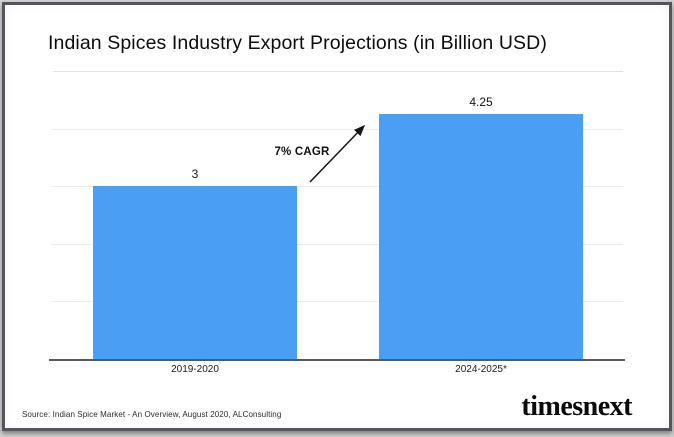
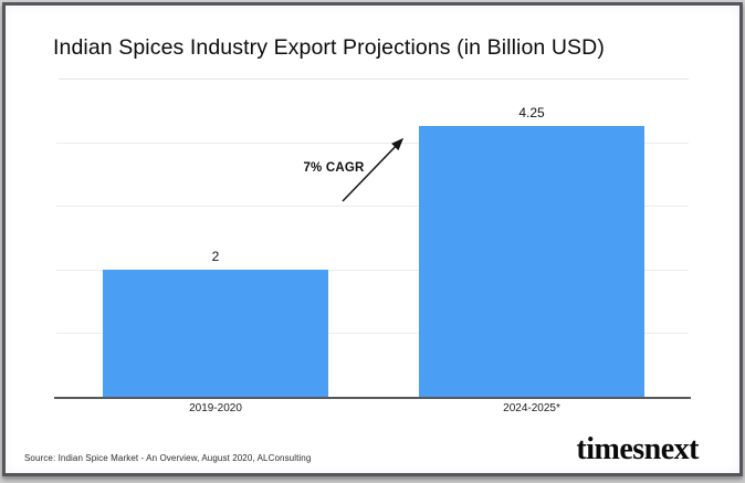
2019-2020: 3 -> 2
